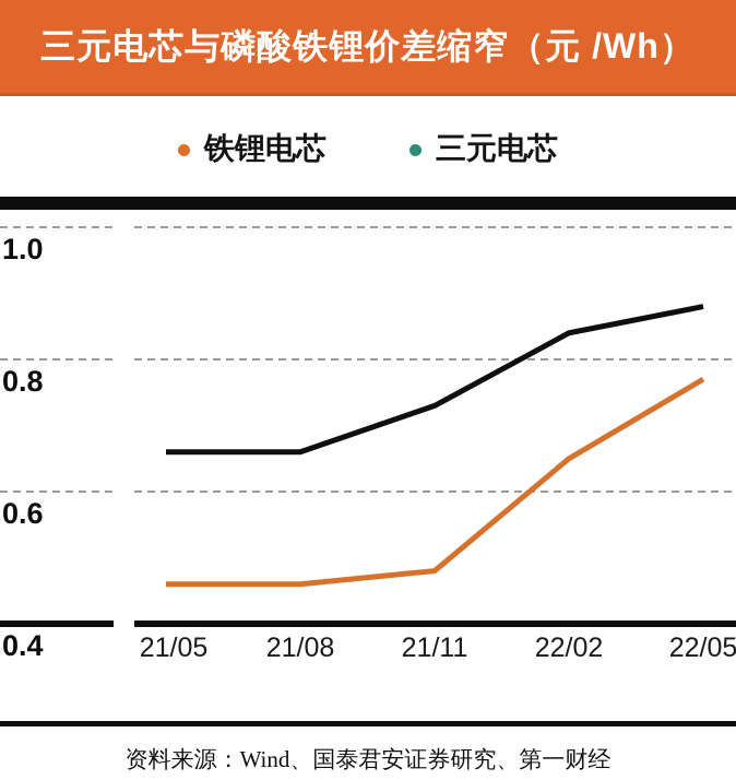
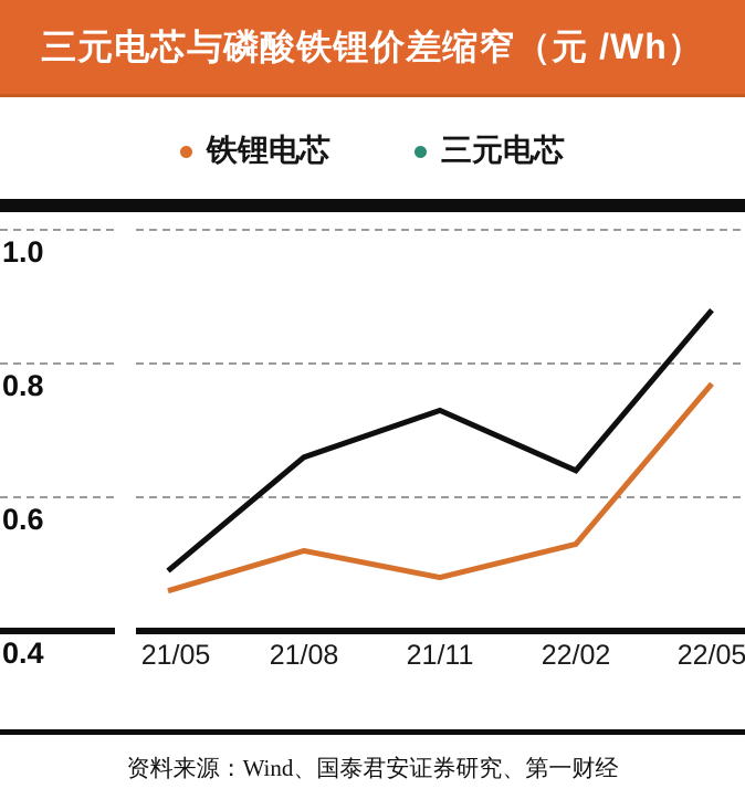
三元电芯/21/05: 0.66 -> 0.49
铁锂电芯/21/08: 0.46 -> 0.52
铁锂电芯/22/02: 0.65 -> 0.53
三元电芯/22/02: 0.84 -> 0.64
